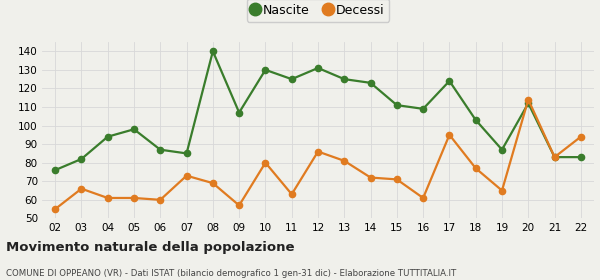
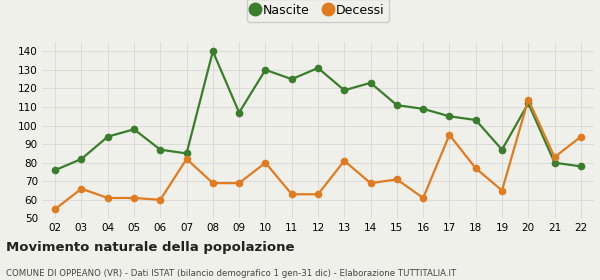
Decessi/07: 73 -> 82
Decessi/09: 57 -> 69
Decessi/12: 86 -> 63
Nascite/13: 125 -> 119
Decessi/14: 72 -> 69
Nascite/17: 124 -> 105
Nascite/21: 83 -> 80
Nascite/22: 83 -> 78
